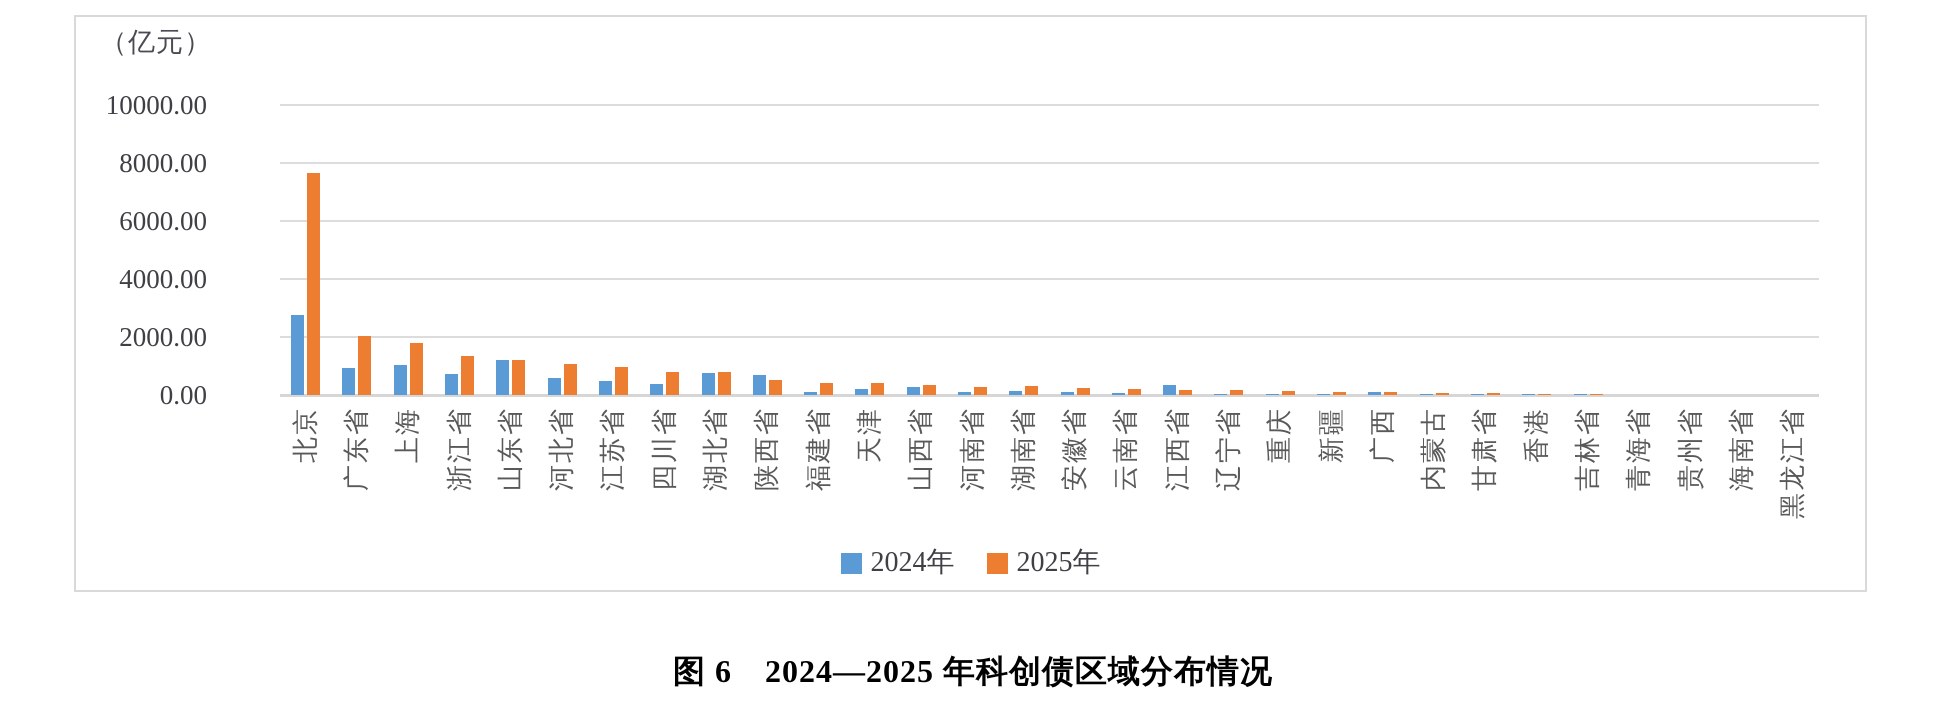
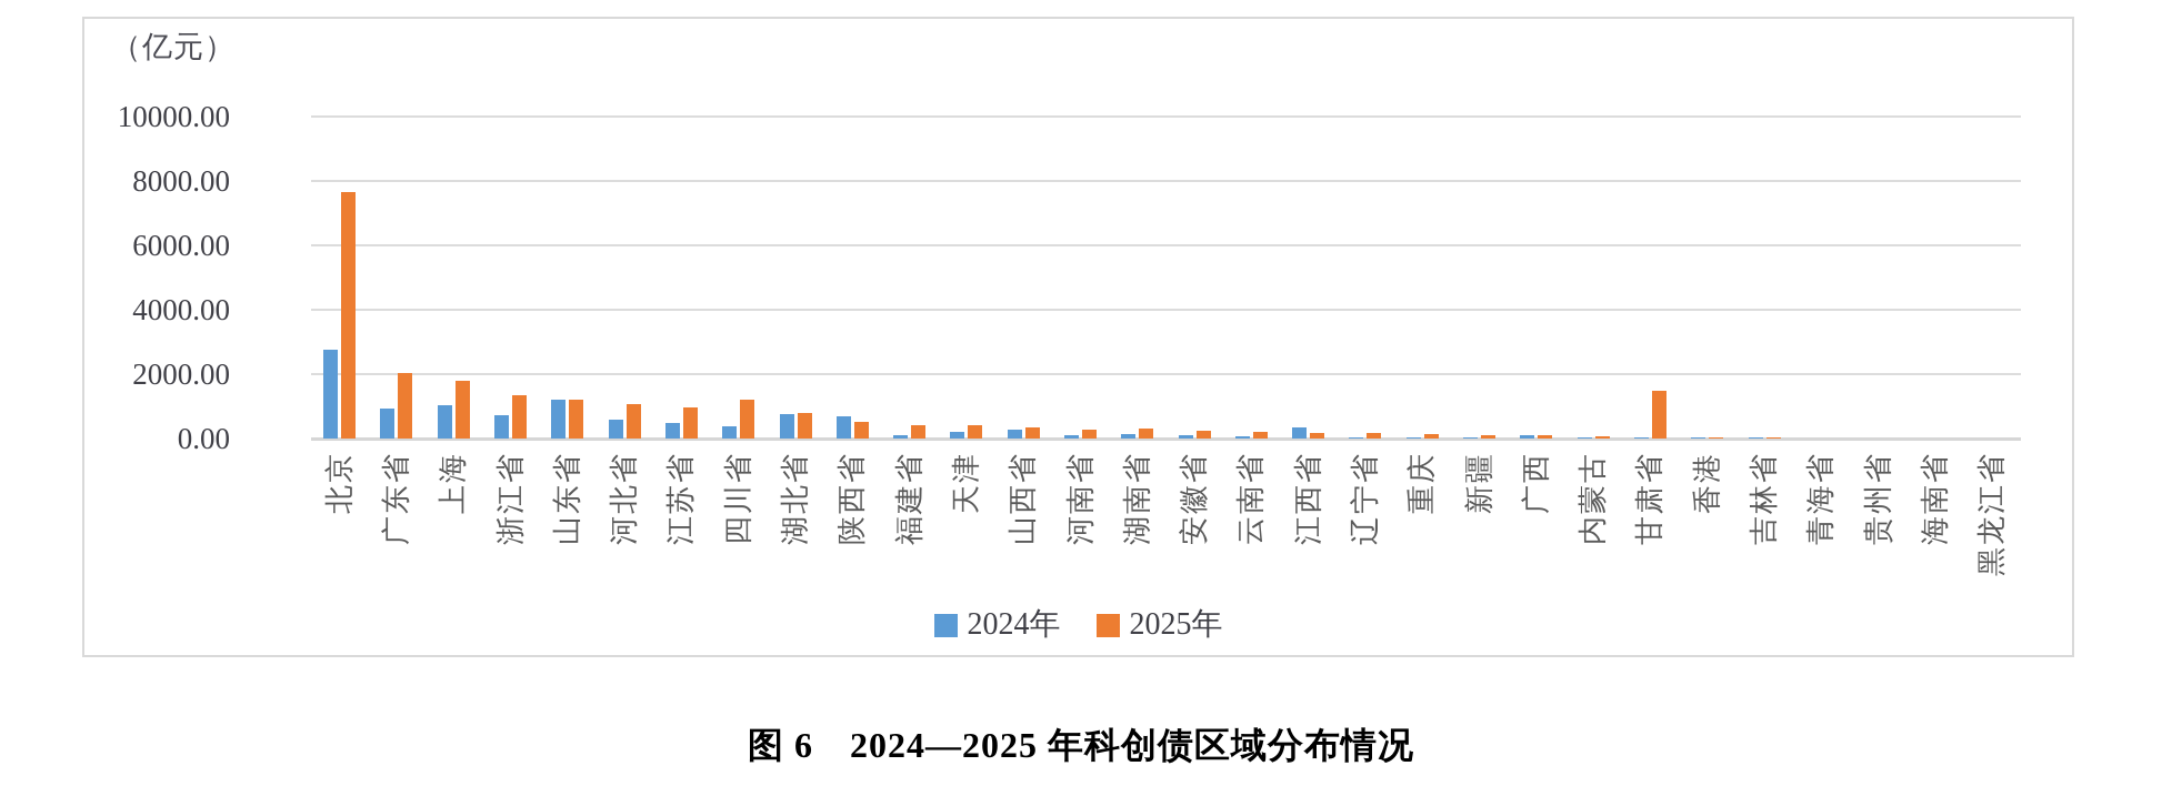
2025年/四川省: 800 -> 1200
2025年/甘肃省: 100 -> 1500
